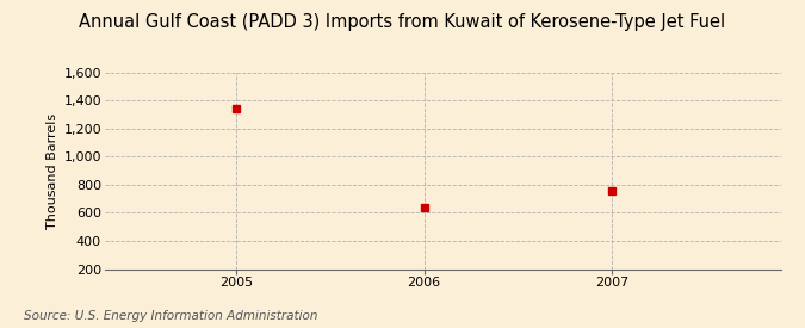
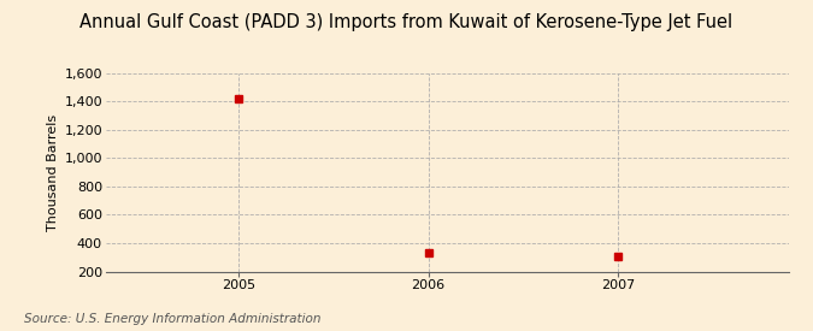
2005: 1,340 -> 1,420
2006: 640 -> 330
2007: 760 -> 300
